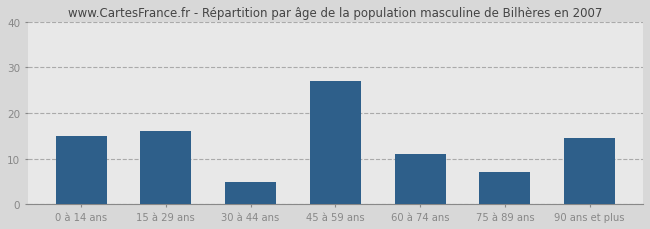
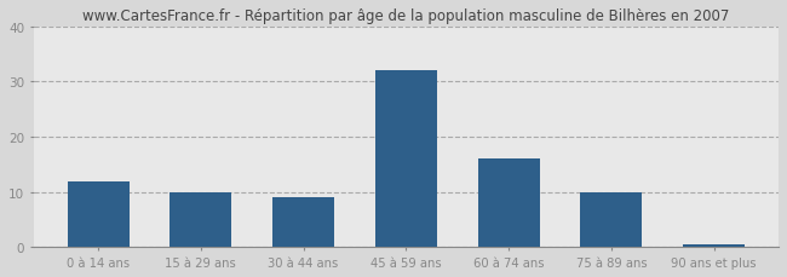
0 à 14 ans: 15.0 -> 12.0
15 à 29 ans: 16.0 -> 10.0
30 à 44 ans: 5.0 -> 9.0
45 à 59 ans: 27.0 -> 32.0
60 à 74 ans: 11.0 -> 16.0
75 à 89 ans: 7.0 -> 10.0
90 ans et plus: 14.5 -> 0.5
